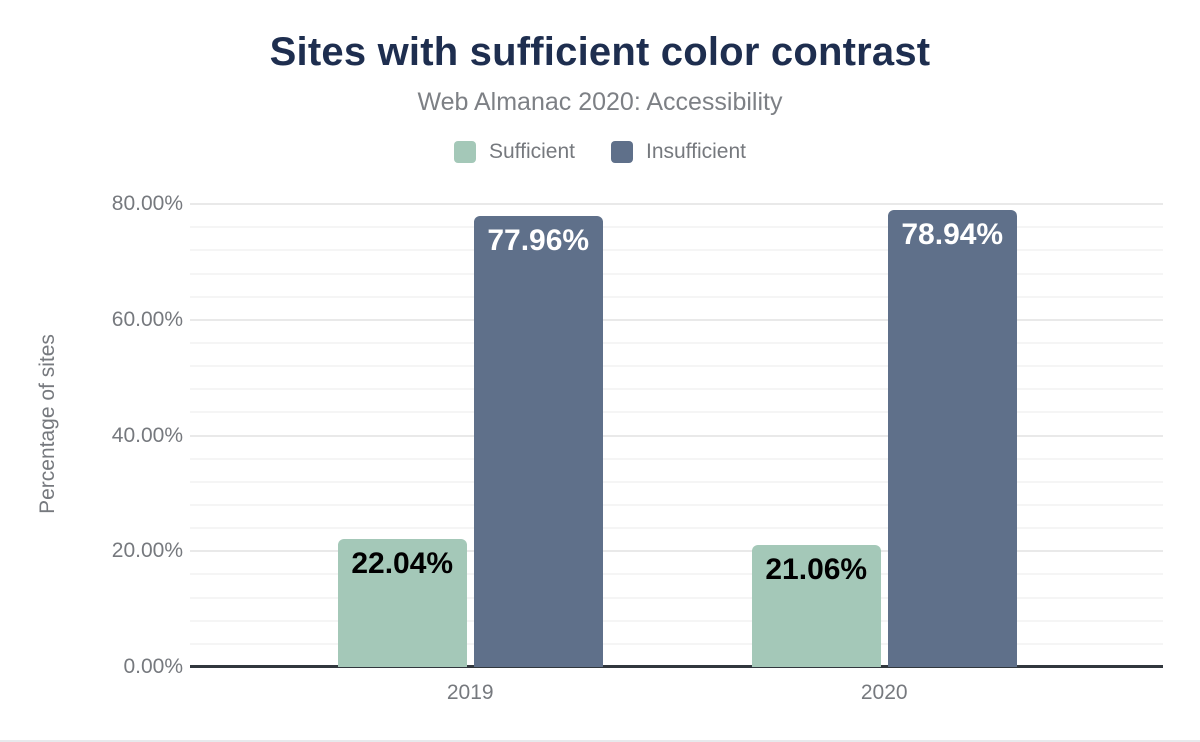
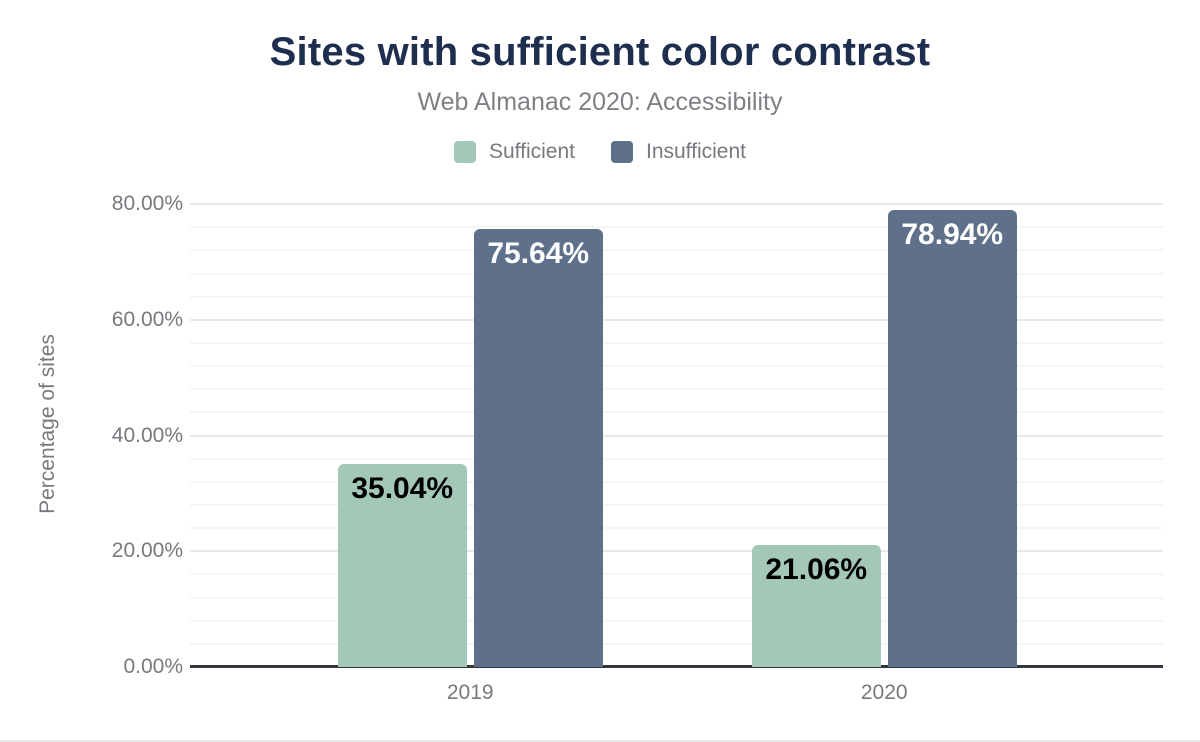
Sufficient/2019: 22.04% -> 35.04%
Insufficient/2019: 77.96% -> 75.64%
